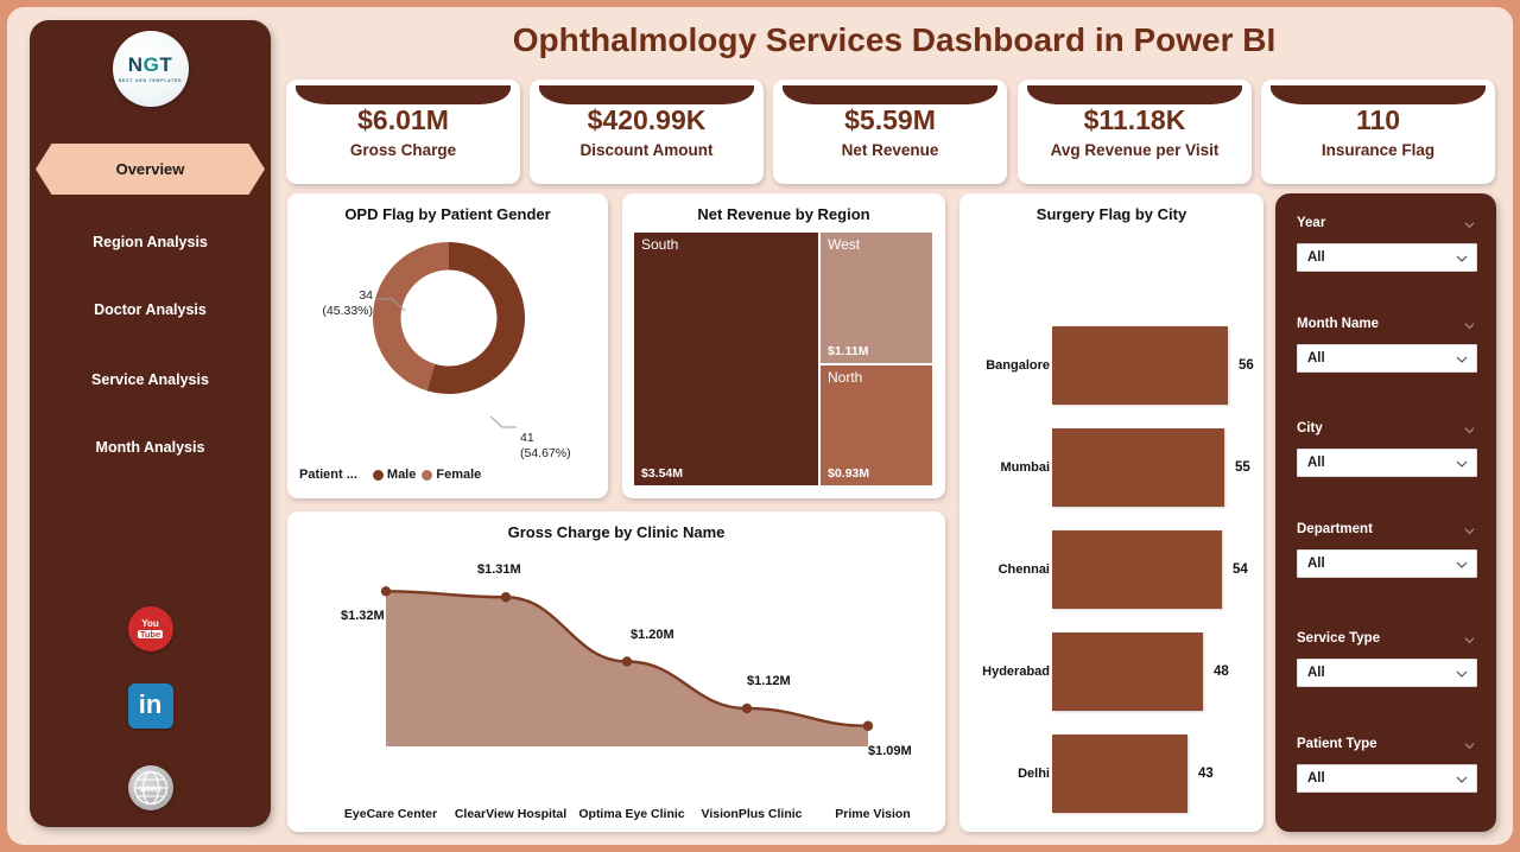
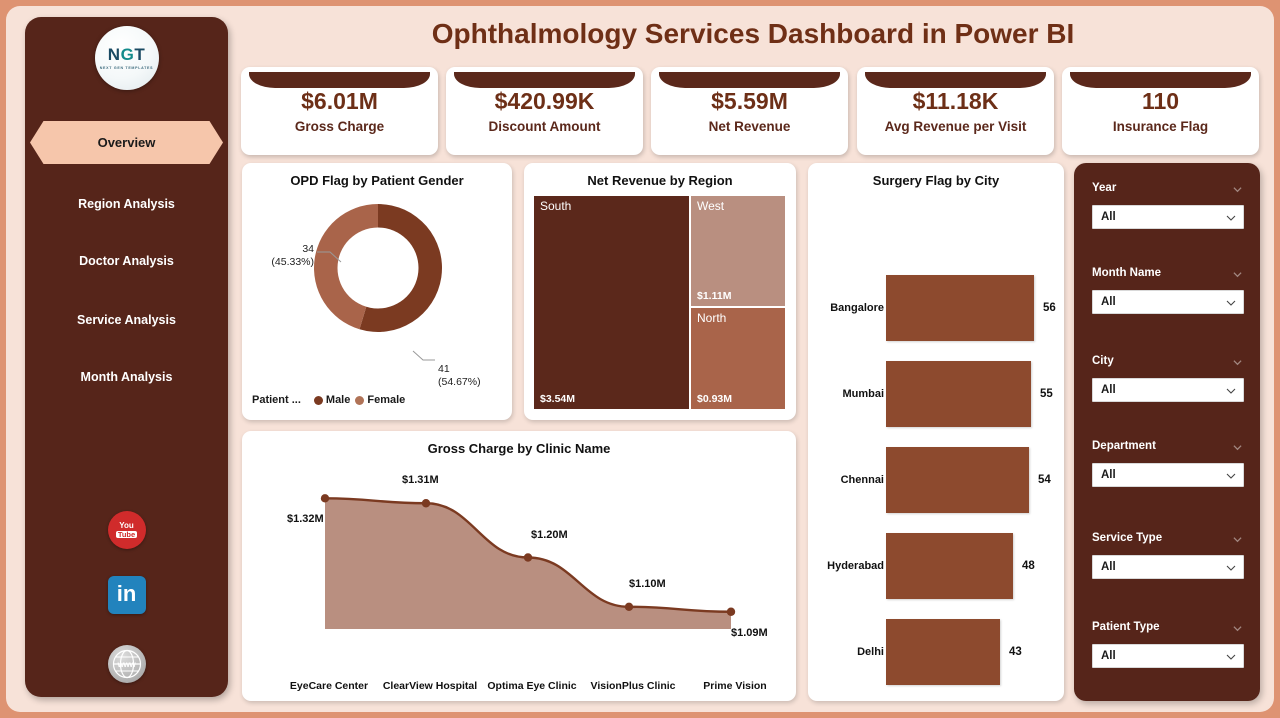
Gross Charge by Clinic Name/VisionPlus Clinic: $1.12M -> $1.10M
